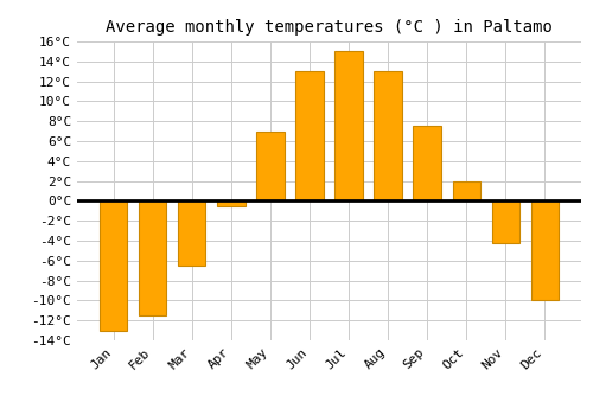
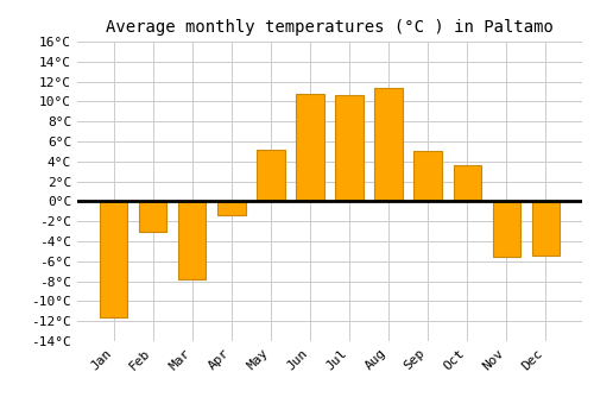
Jan: -13.0°C -> -11.6°C
Feb: -11.5°C -> -3.0°C
Mar: -6.5°C -> -7.8°C
Apr: -0.5°C -> -1.4°C
May: 7.0°C -> 5.2°C
Jun: 13.0°C -> 10.8°C
Jul: 15.0°C -> 10.6°C
Aug: 13.0°C -> 11.4°C
Sep: 7.5°C -> 5.0°C
Oct: 2.0°C -> 3.6°C
Nov: -4.2°C -> -5.6°C
Dec: -10.0°C -> -5.4°C
